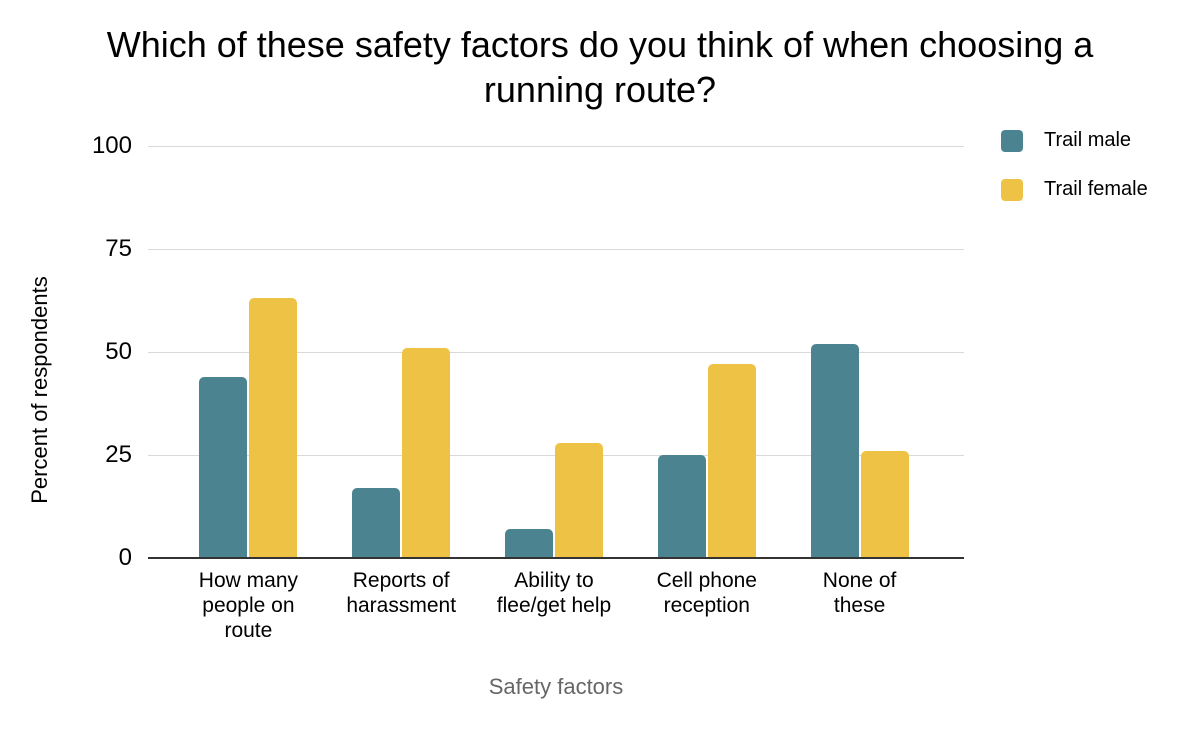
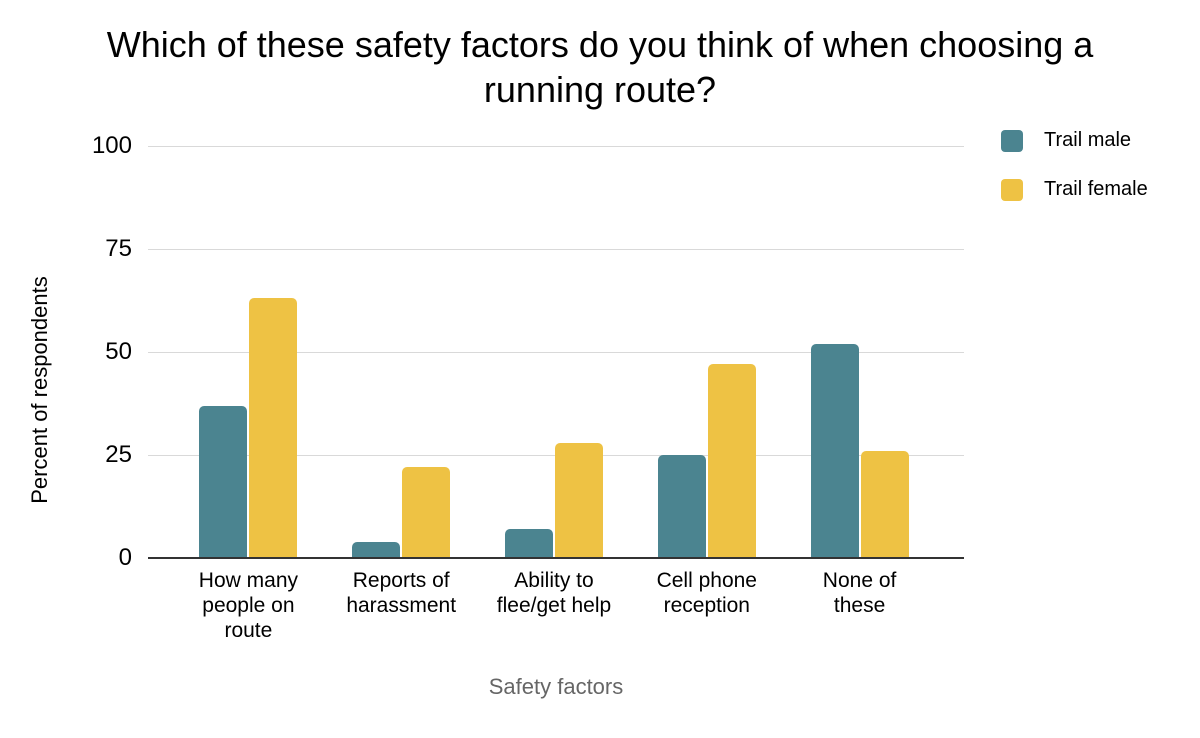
Trail male/How many people on route: 44 -> 37
Trail male/Reports of harassment: 17 -> 4
Trail female/Reports of harassment: 51 -> 22
